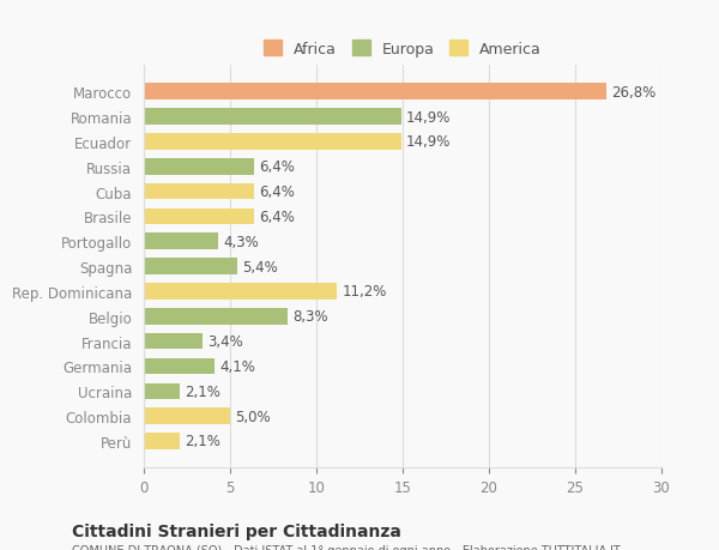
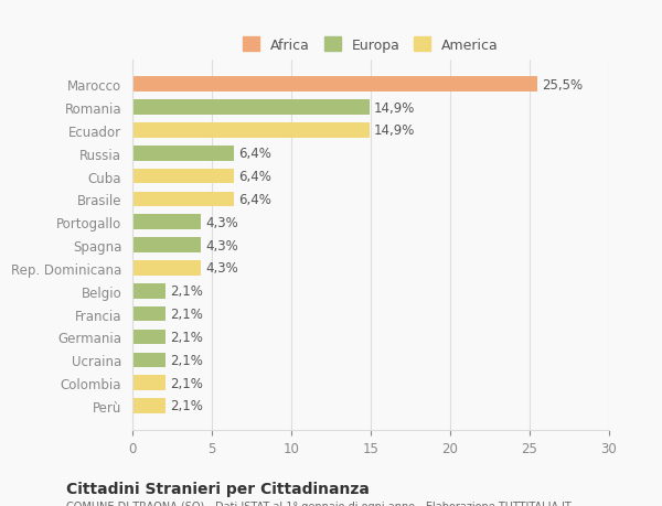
Marocco: 26,8% -> 25,5%
Spagna: 5,4% -> 4,3%
Rep. Dominicana: 11,2% -> 4,3%
Belgio: 8,3% -> 2,1%
Francia: 3,4% -> 2,1%
Germania: 4,1% -> 2,1%
Colombia: 5,0% -> 2,1%
